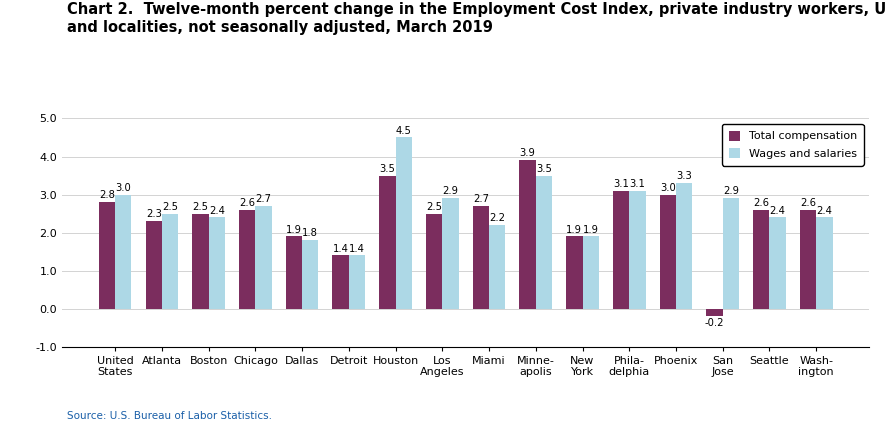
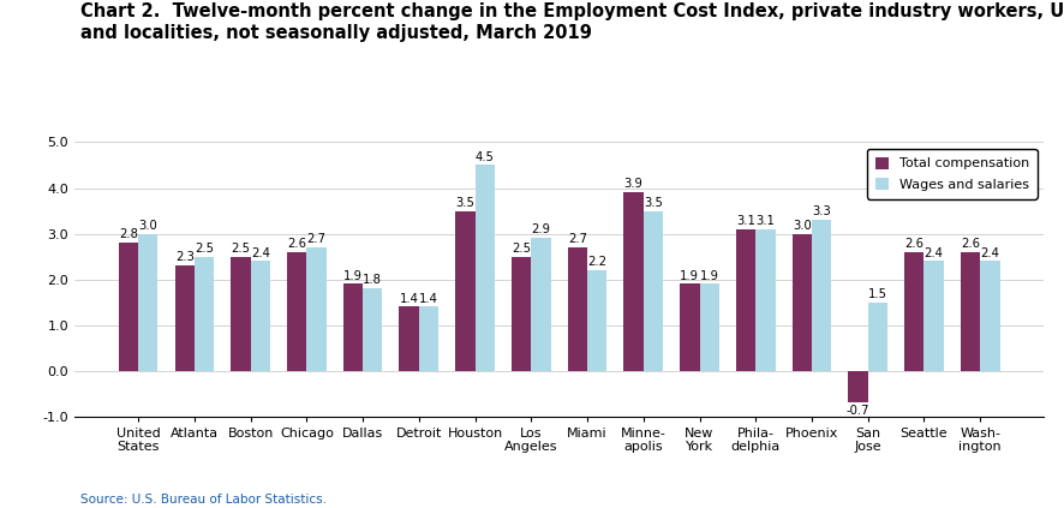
Total compensation/San Jose: -0.2 -> -0.7
Wages and salaries/San Jose: 2.9 -> 1.5
